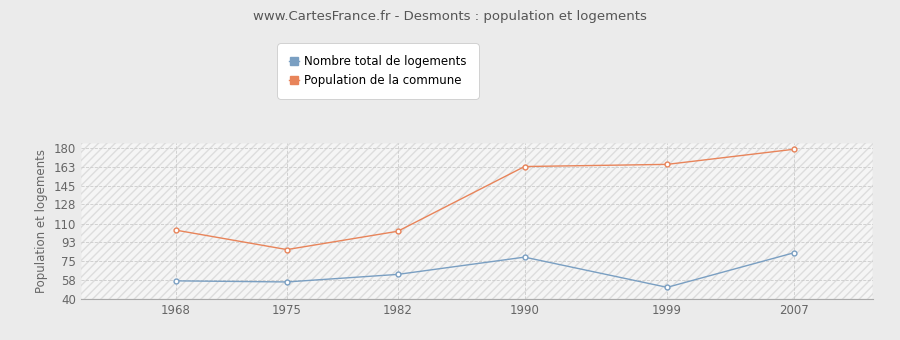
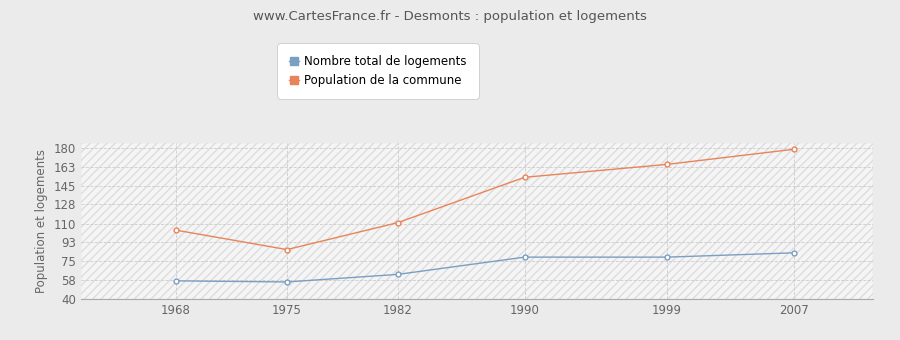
Population de la commune/1982: 103 -> 111
Population de la commune/1990: 163 -> 153
Nombre total de logements/1999: 51 -> 79
